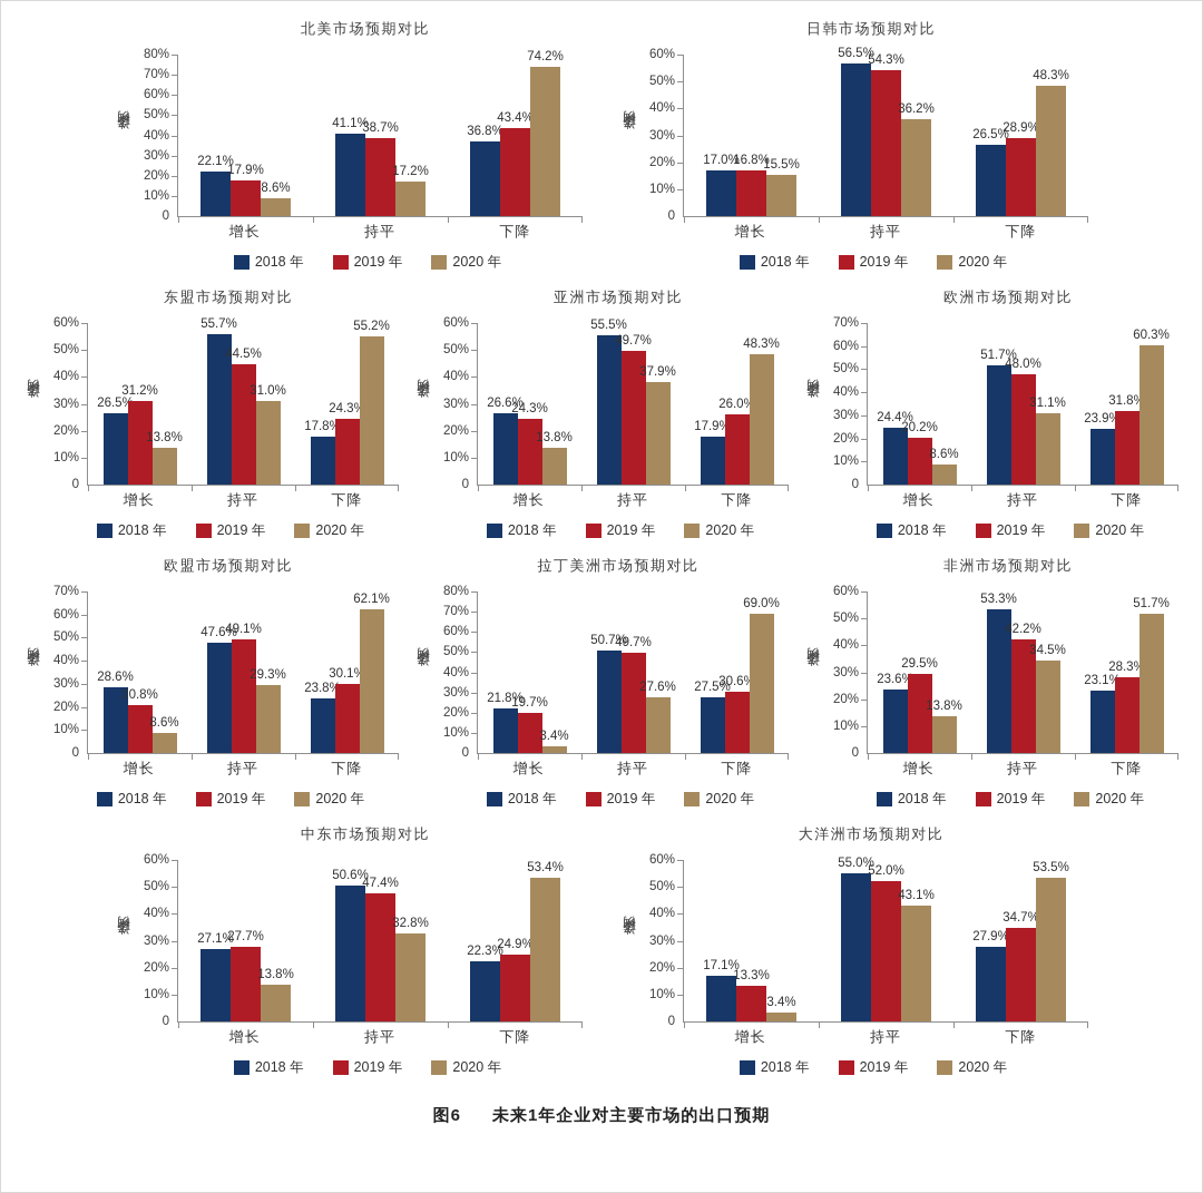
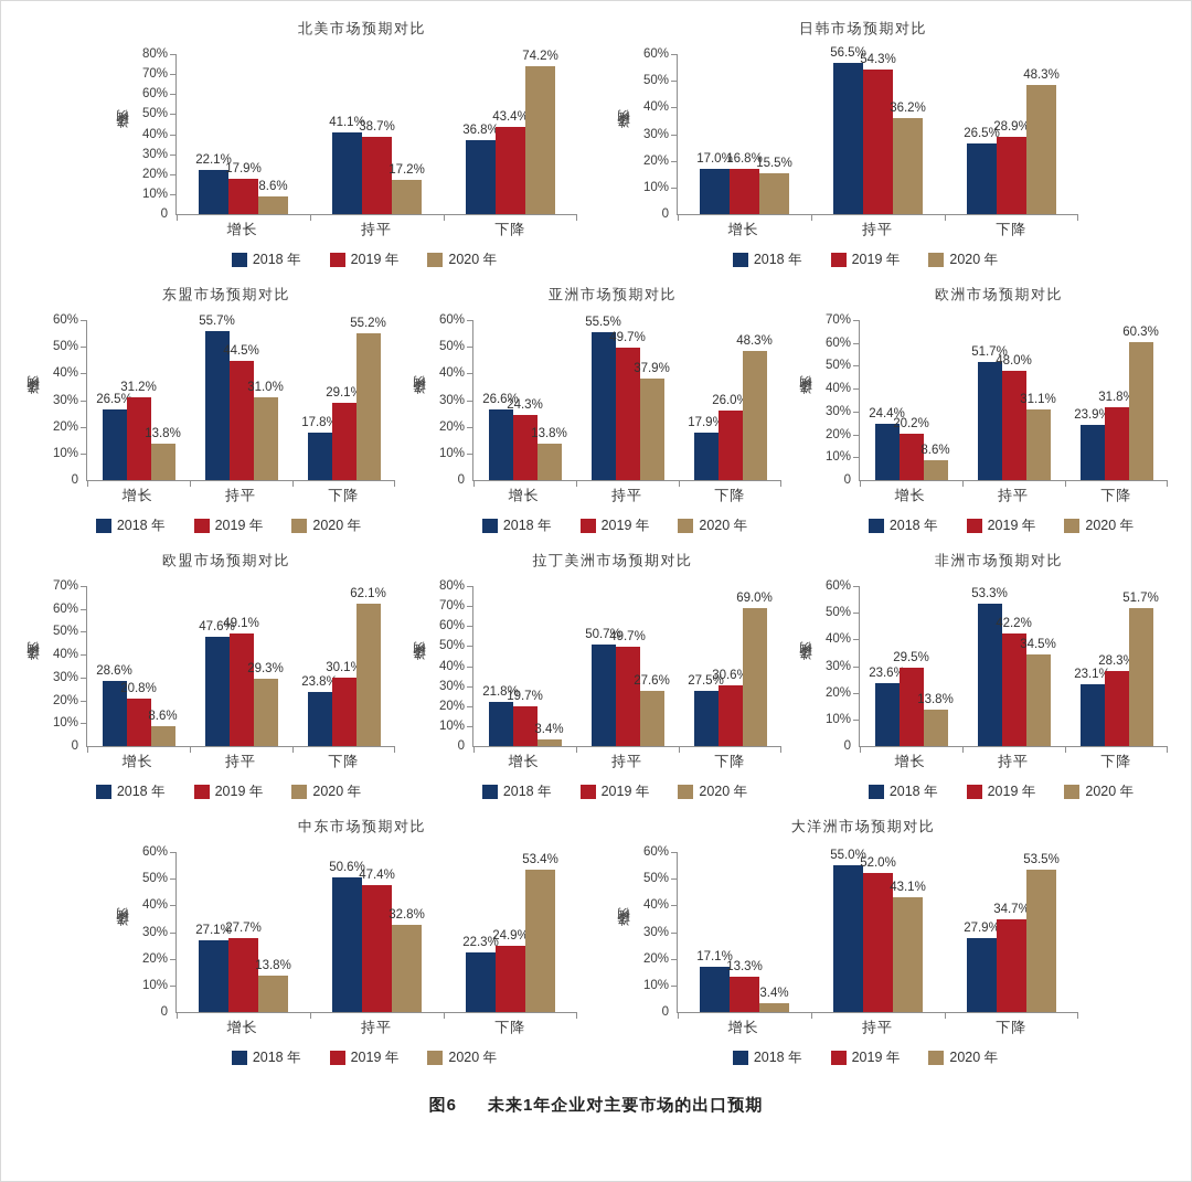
东盟市场预期对比/2019 年/下降: 24.3% -> 29.1%
